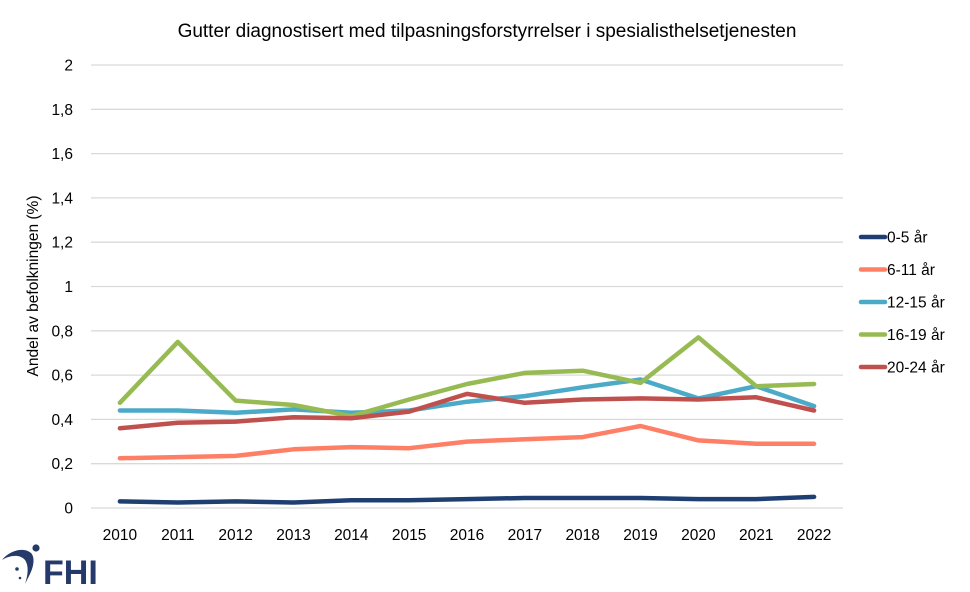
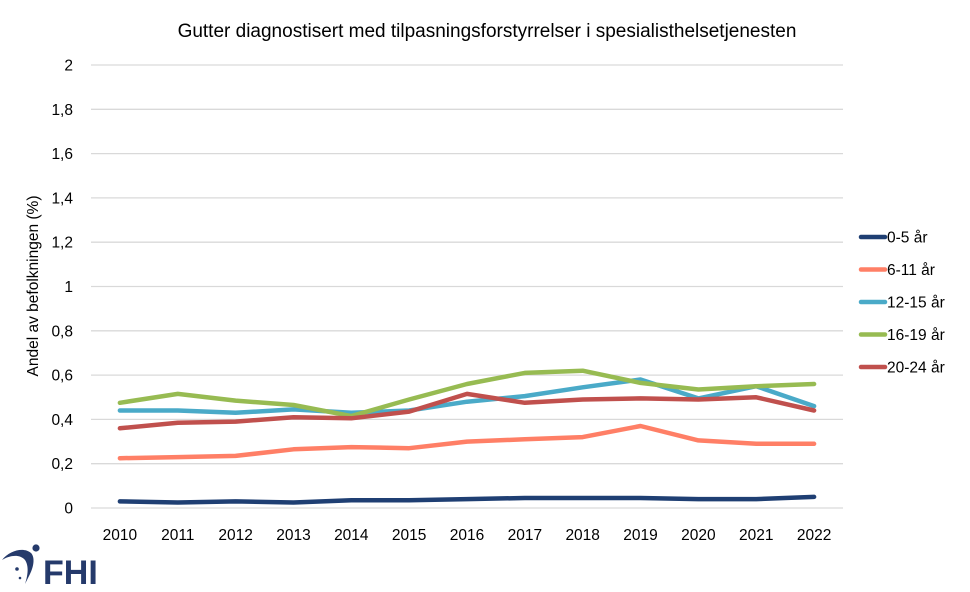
16-19 år/2011: 0.75 -> 0.52
16-19 år/2020: 0.77 -> 0.54
